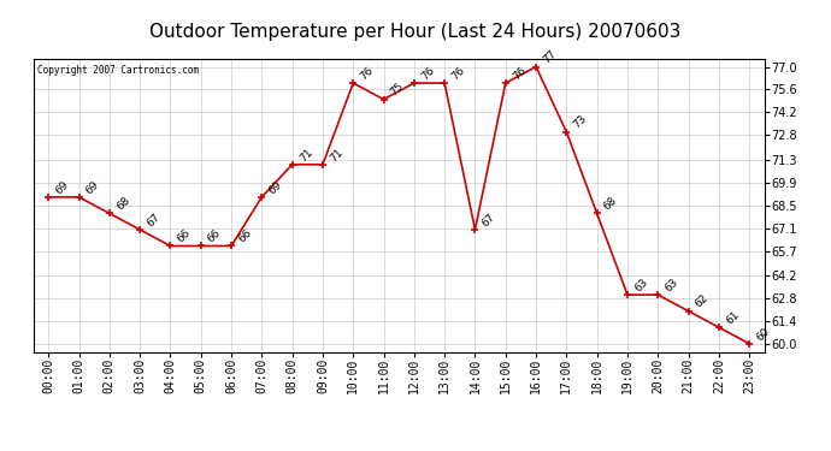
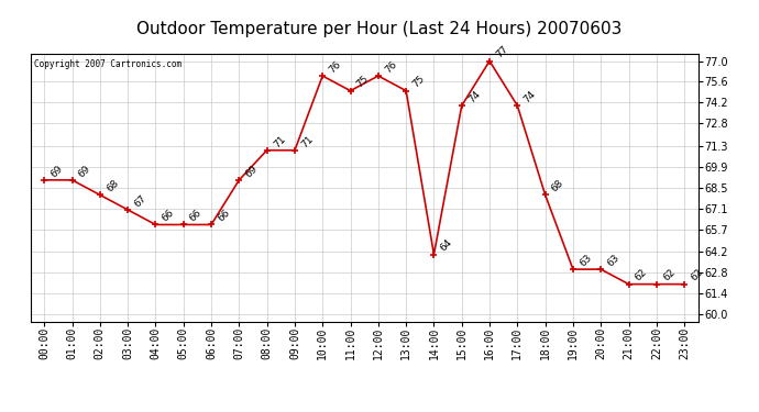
13:00: 76 -> 75
14:00: 67 -> 64
15:00: 76 -> 74
17:00: 73 -> 74
22:00: 61 -> 62
23:00: 60 -> 62
